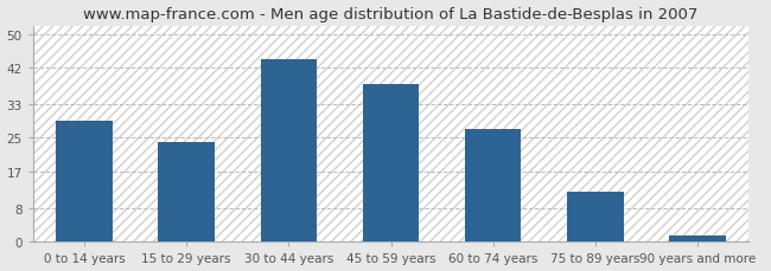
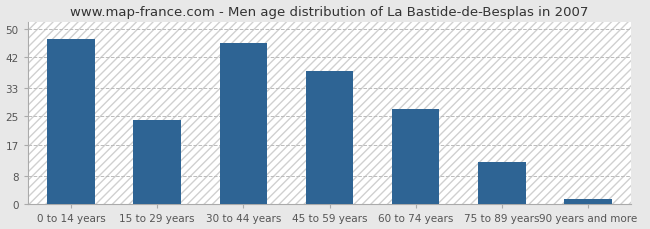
0 to 14 years: 29.0 -> 47.0
30 to 44 years: 44.0 -> 46.0
